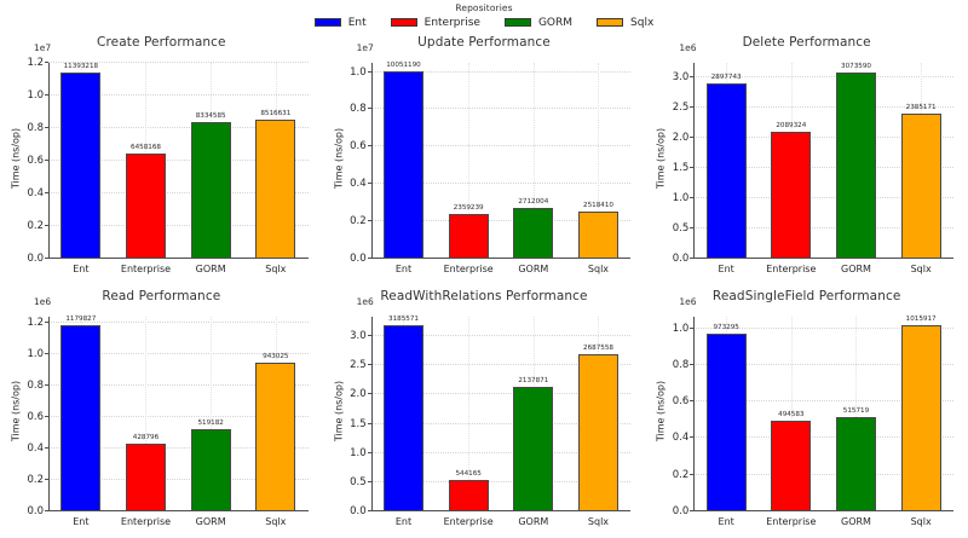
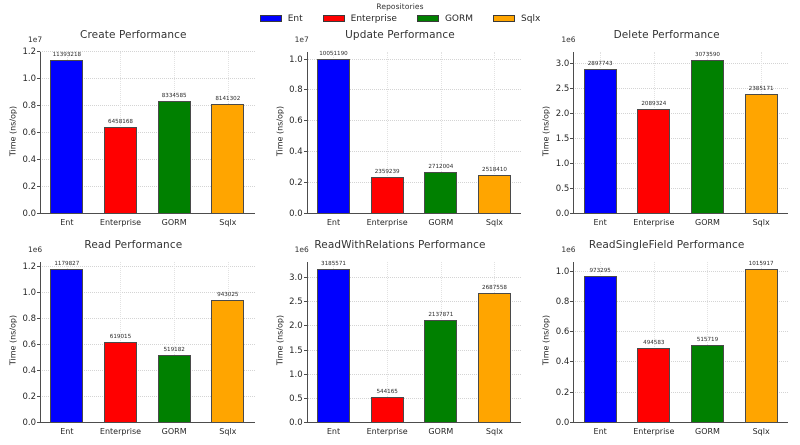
Create Performance/Sqlx: 8516631 -> 8141302
Read Performance/Enterprise: 428796 -> 619015
